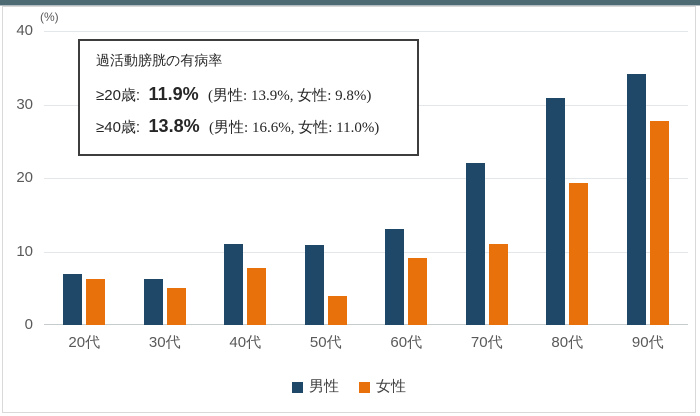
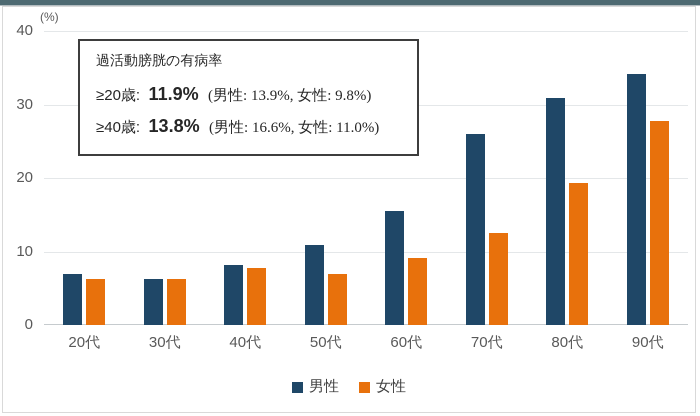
女性/30代: 5 -> 6
男性/40代: 11 -> 8
女性/50代: 4 -> 7
男性/60代: 13 -> 16
男性/70代: 22 -> 26
女性/70代: 11 -> 12
